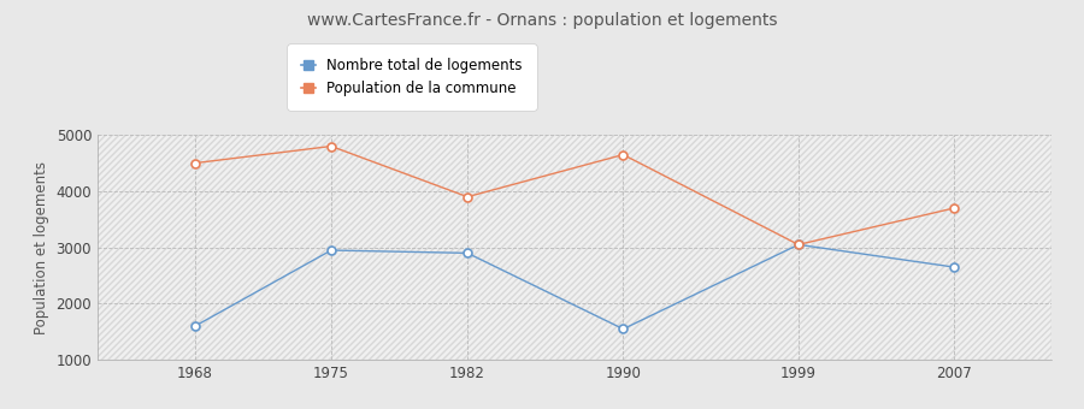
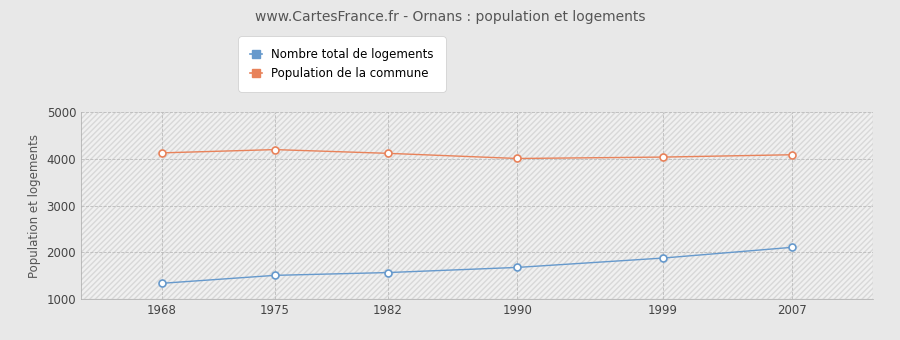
Nombre total de logements/1968: 1600 -> 1340
Population de la commune/1968: 4500 -> 4130
Nombre total de logements/1975: 2950 -> 1510
Population de la commune/1975: 4800 -> 4200
Nombre total de logements/1982: 2900 -> 1570
Population de la commune/1982: 3900 -> 4120
Nombre total de logements/1990: 1550 -> 1680
Population de la commune/1990: 4650 -> 4010
Nombre total de logements/1999: 3050 -> 1880
Population de la commune/1999: 3050 -> 4040
Nombre total de logements/2007: 2650 -> 2110
Population de la commune/2007: 3700 -> 4090
